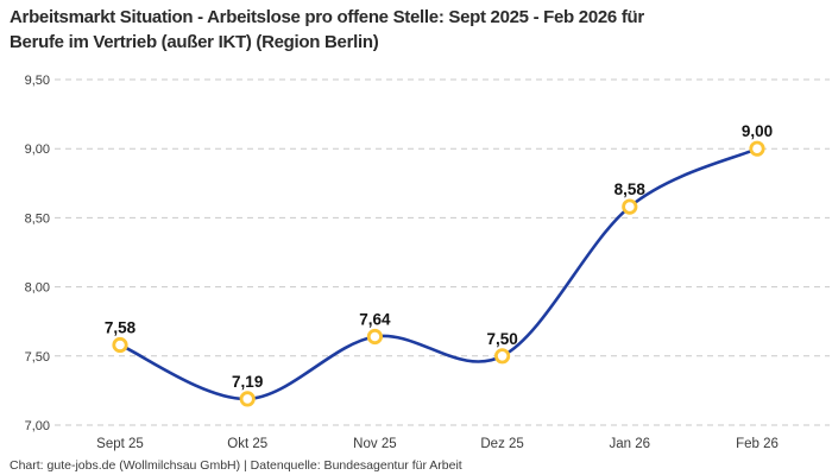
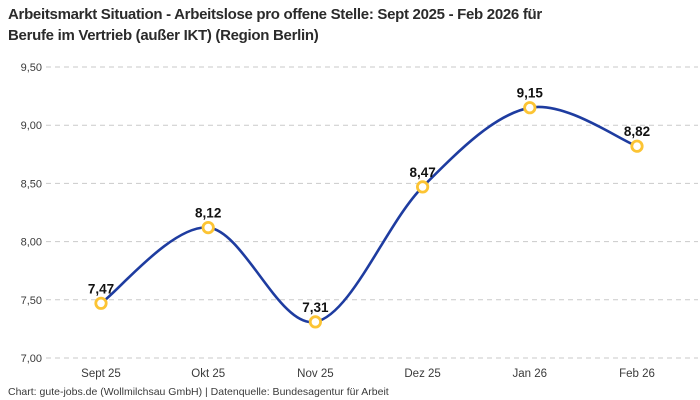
Sept 25: 7,58 -> 7,47
Okt 25: 7,19 -> 8,12
Nov 25: 7,64 -> 7,31
Dez 25: 7,50 -> 8,47
Jan 26: 8,58 -> 9,15
Feb 26: 9,00 -> 8,82
